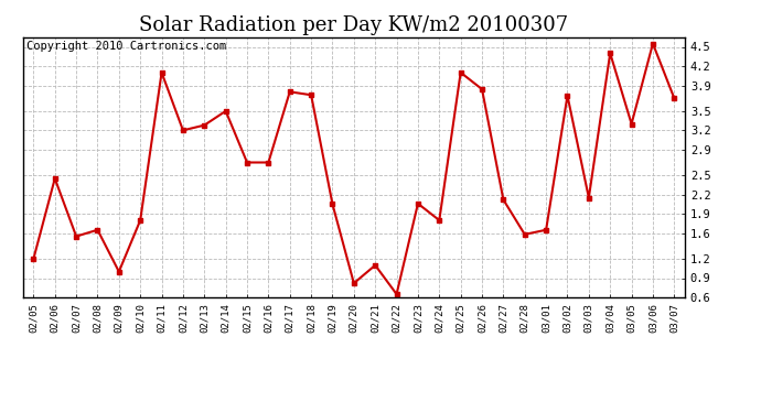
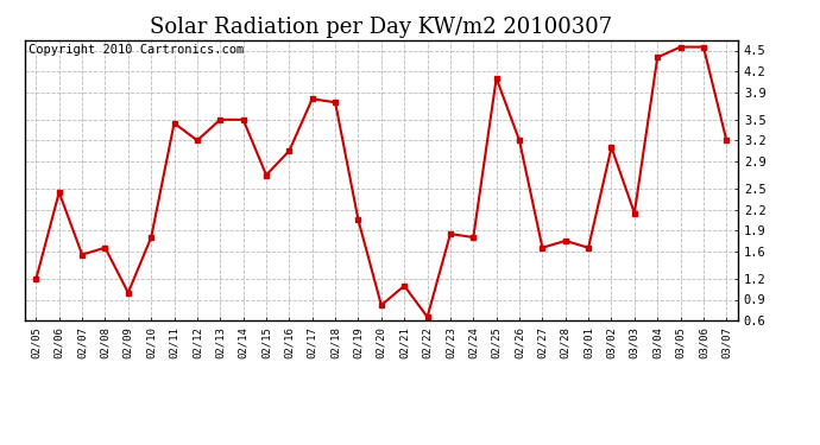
02/11: 4.10 -> 3.45
02/13: 3.28 -> 3.50
02/16: 2.70 -> 3.05
02/23: 2.06 -> 1.85
02/26: 3.84 -> 3.20
02/27: 2.12 -> 1.65
02/28: 1.58 -> 1.75
03/02: 3.74 -> 3.10
03/05: 3.30 -> 4.55
03/07: 3.70 -> 3.20
